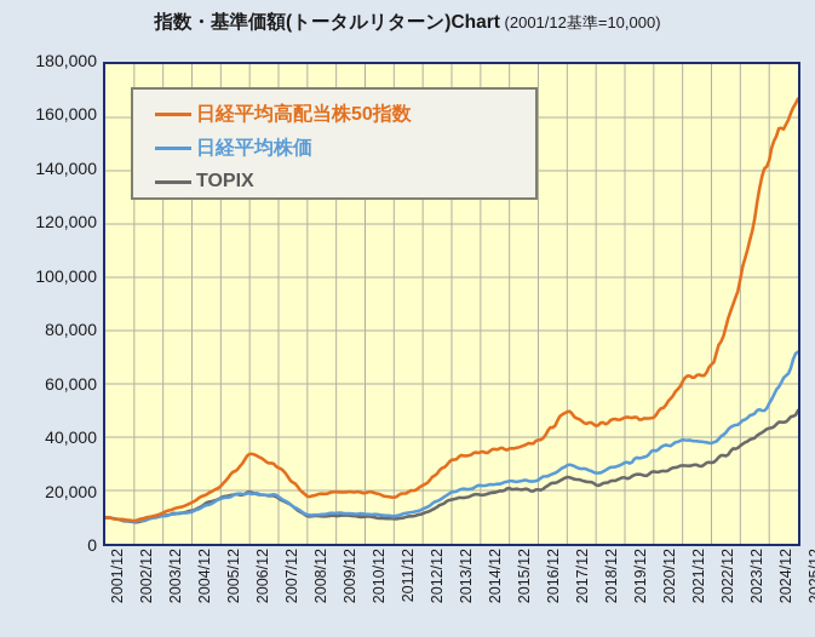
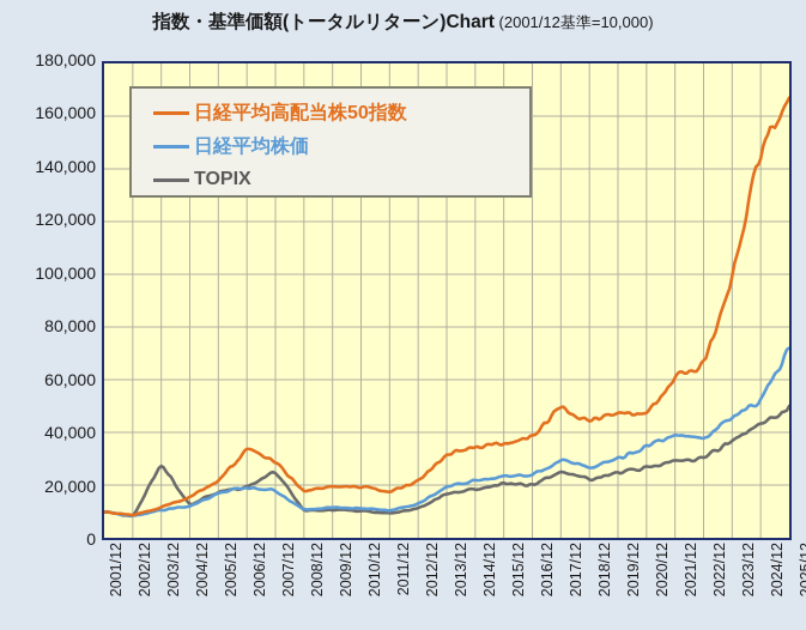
TOPIX/2003/12: 10000 -> 28000
TOPIX/2007/12: 17000 -> 25000
